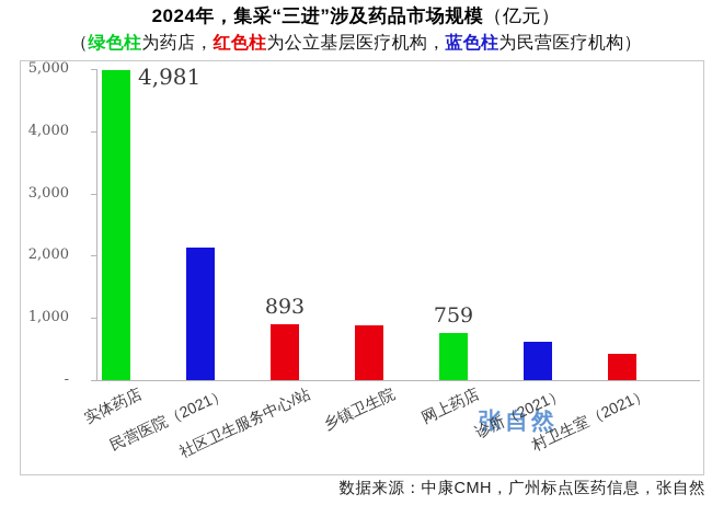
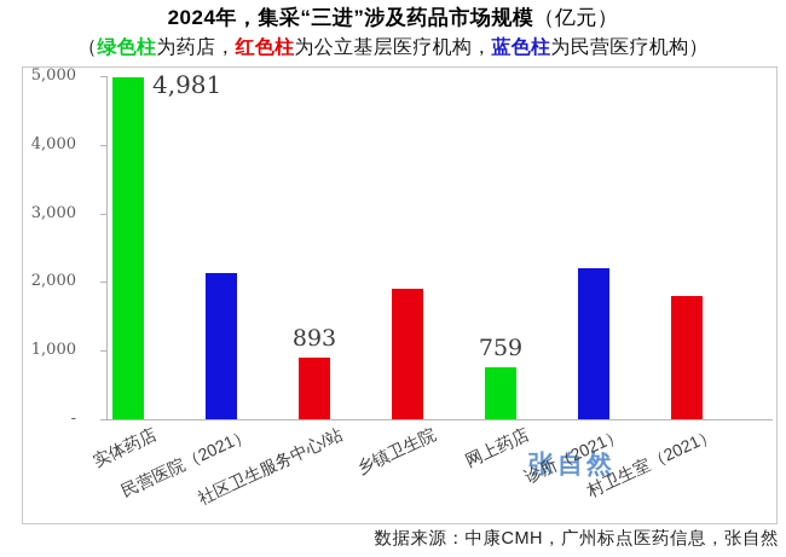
乡镇卫生院: 900 -> 1900
诊所（2021）: 600 -> 2200
村卫生室（2021）: 400 -> 1800
